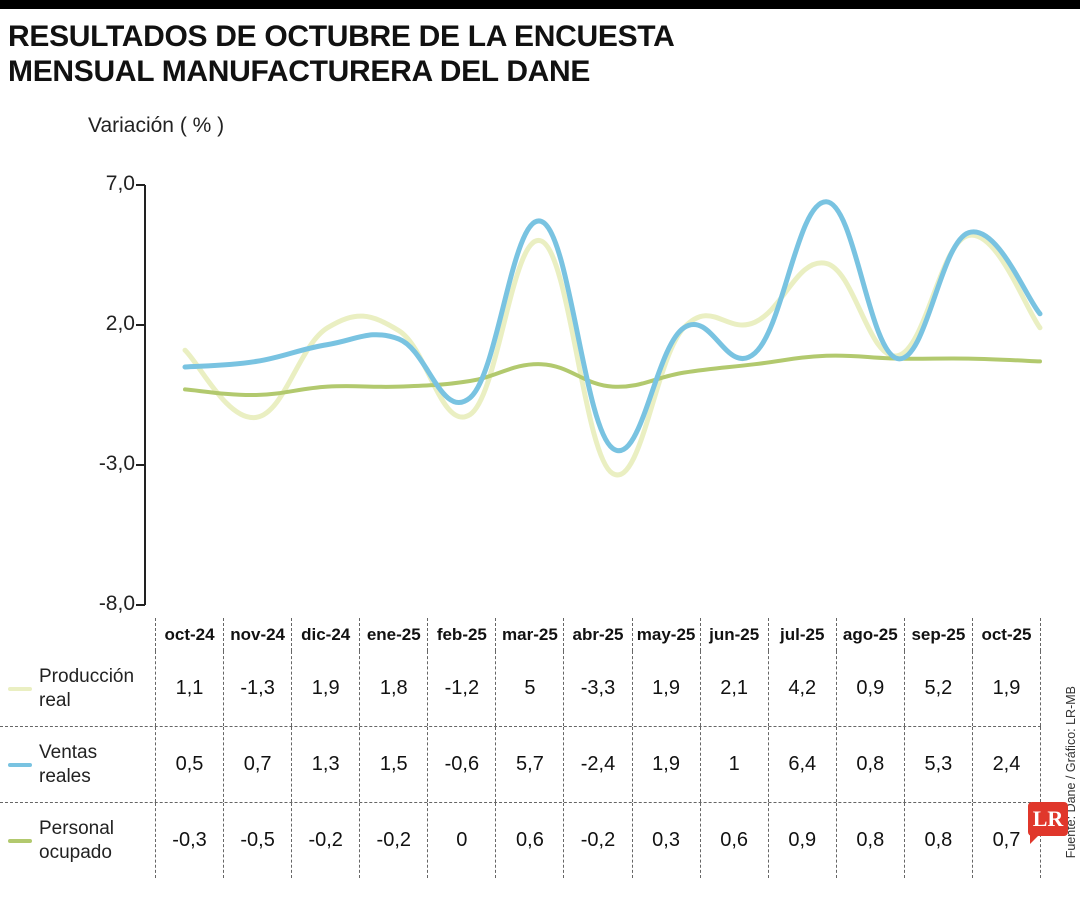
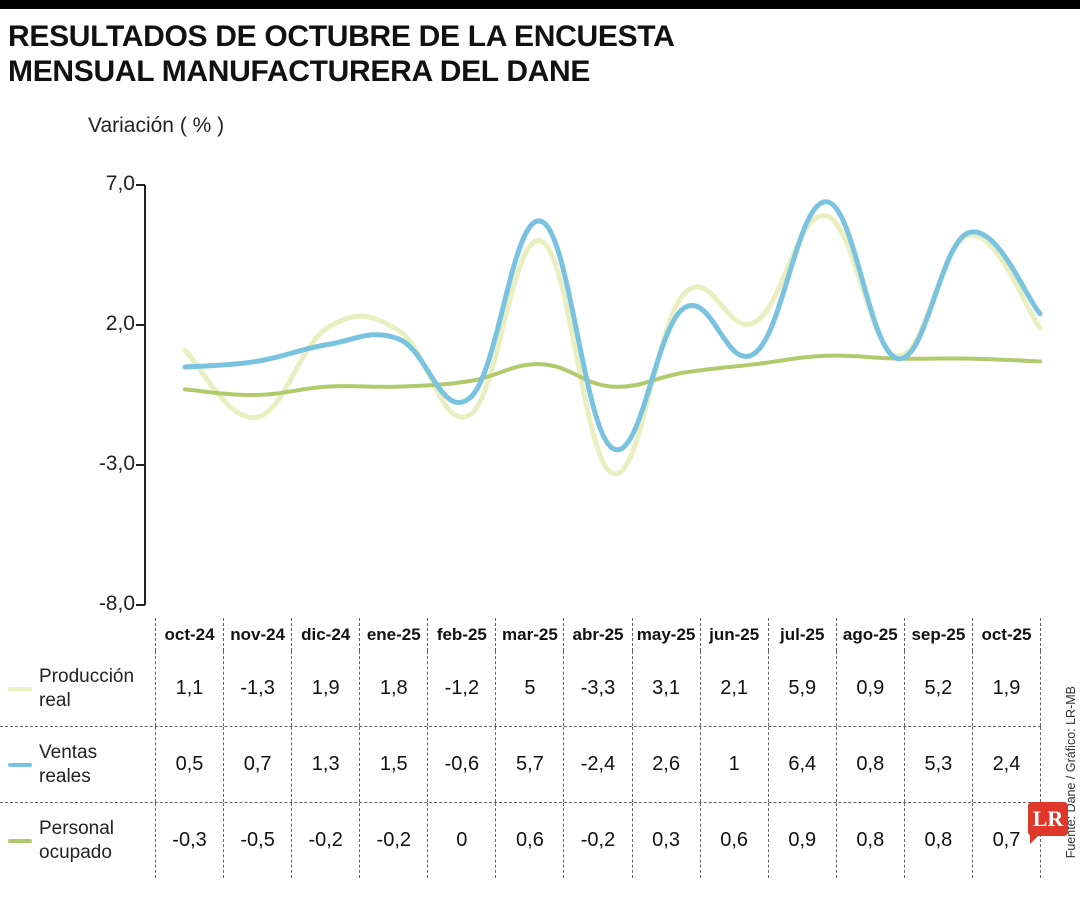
Producción real/may-25: 1,9 -> 3,1
Ventas reales/may-25: 1,9 -> 2,6
Producción real/jul-25: 4,2 -> 5,9
